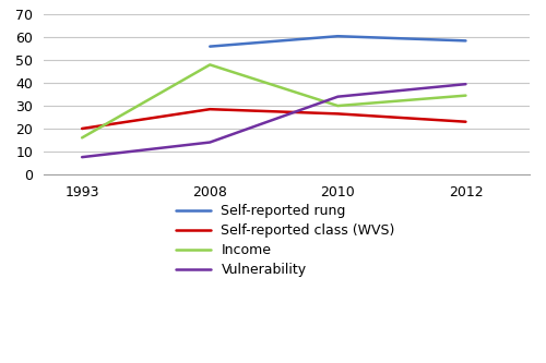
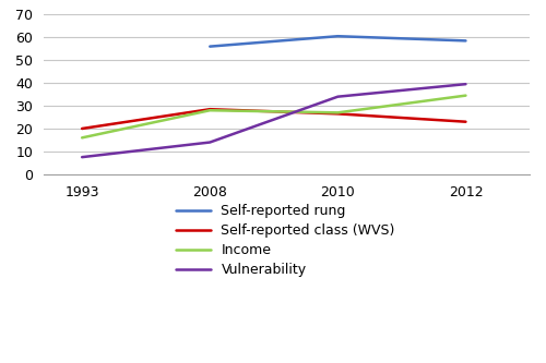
Income/2008: 48.0 -> 28.0
Income/2010: 30.0 -> 27.0
